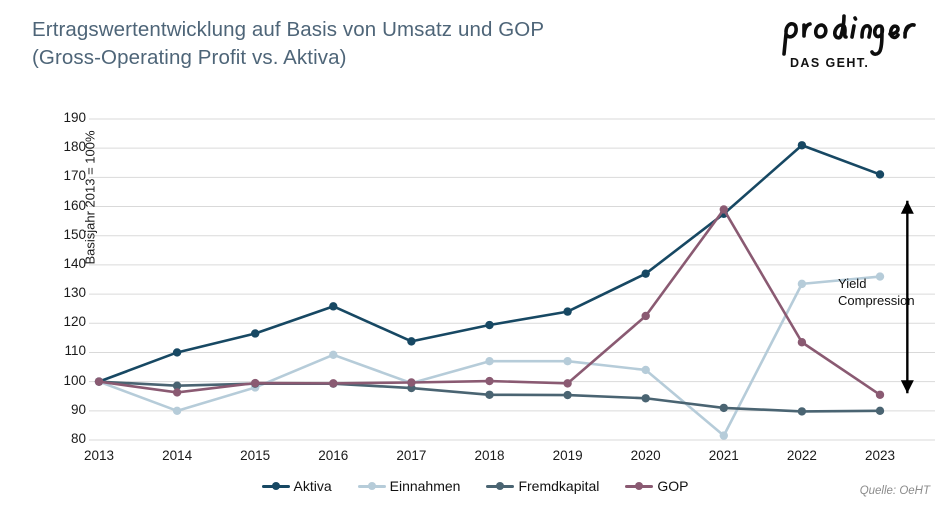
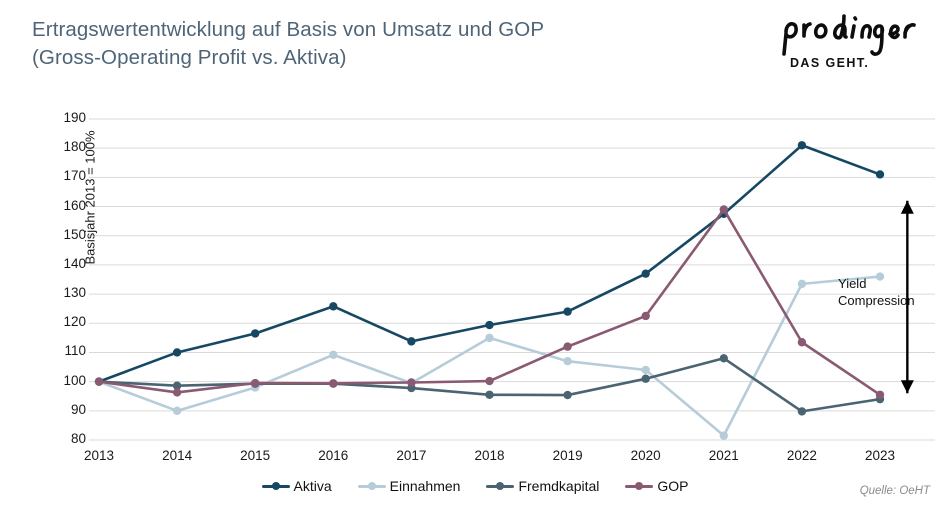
Einnahmen/2018: 107 -> 115
GOP/2019: 99 -> 112
Fremdkapital/2020: 94 -> 101
Fremdkapital/2021: 91 -> 108
Fremdkapital/2023: 90 -> 94
